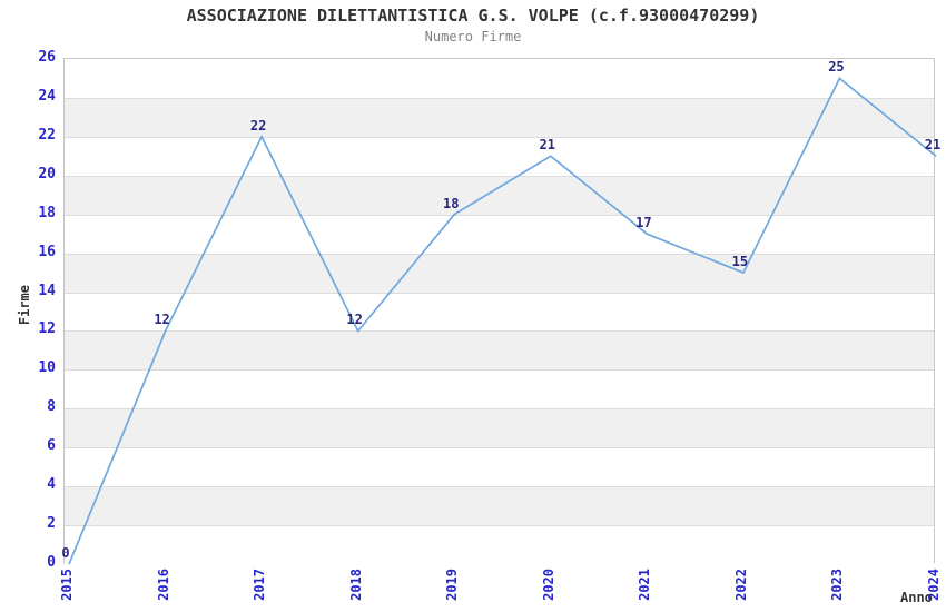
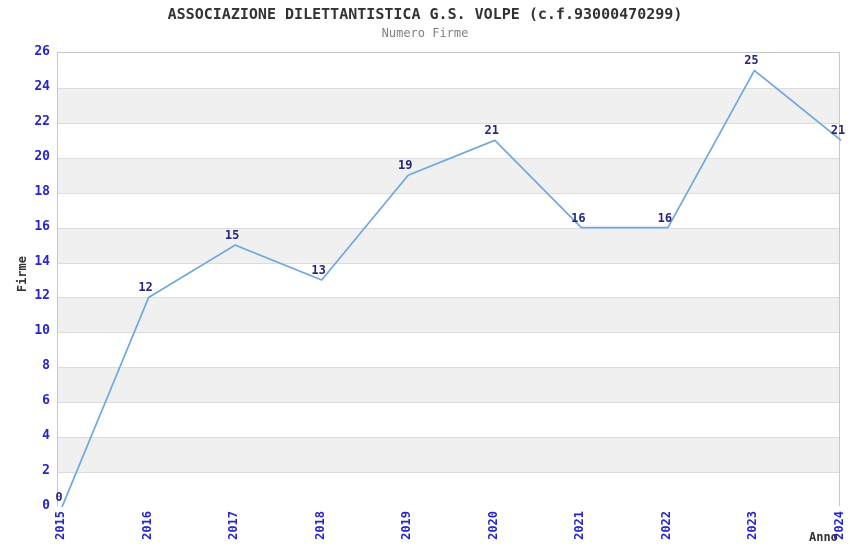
2017: 22 -> 15
2018: 12 -> 13
2019: 18 -> 19
2021: 17 -> 16
2022: 15 -> 16
